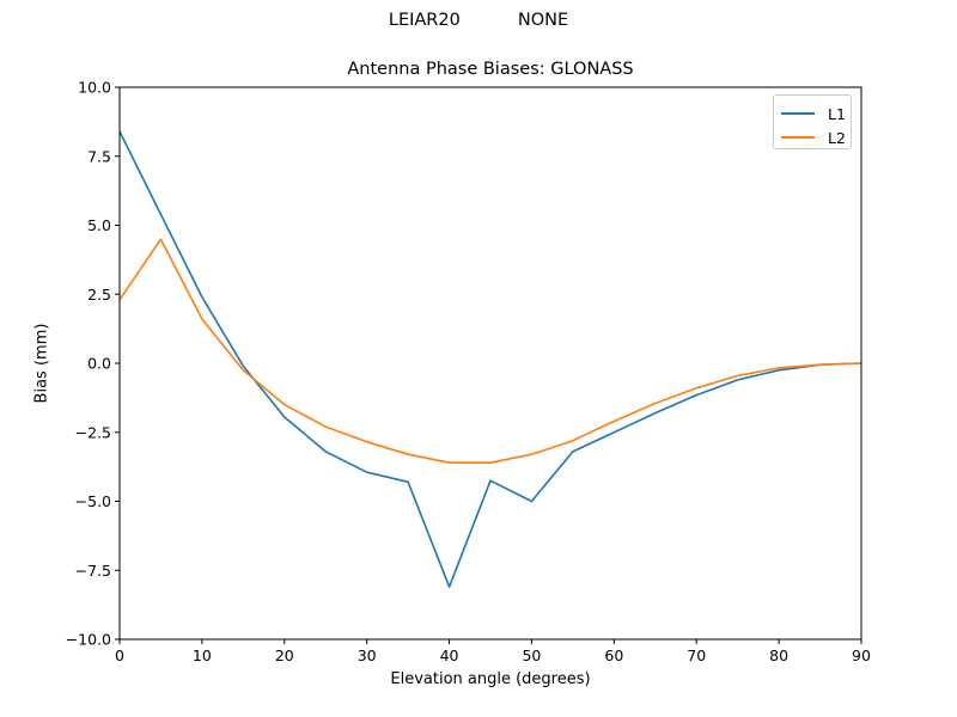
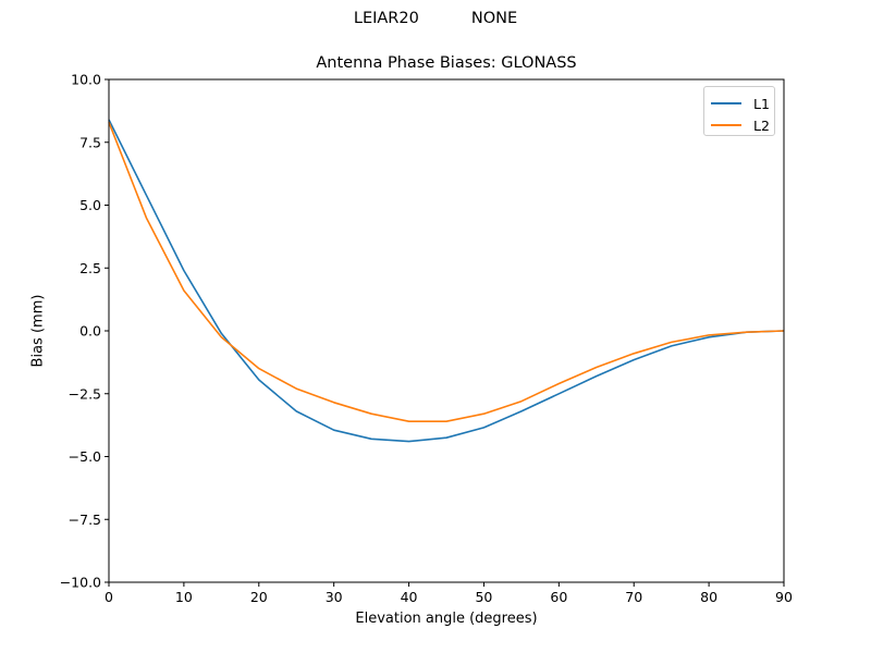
L2/0: 2.3 -> 8.3
L1/40: -8.1 -> -4.4
L1/50: -5.0 -> -3.9
